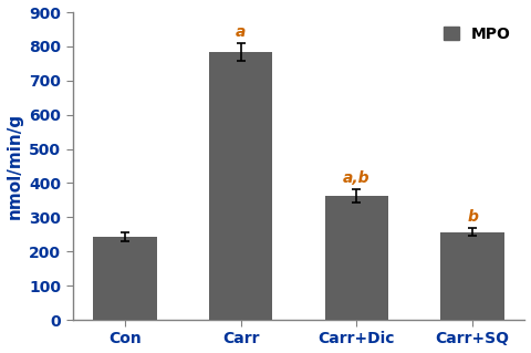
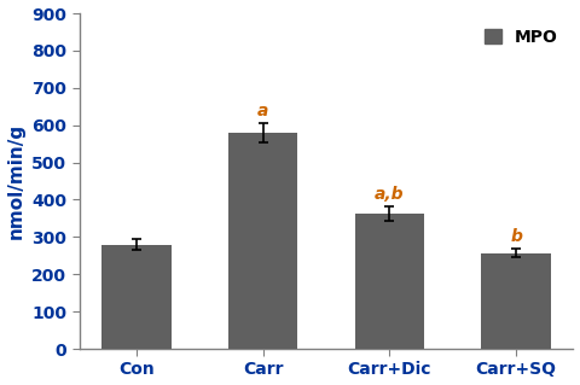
Con: 243 -> 280
Carr: 783 -> 580
